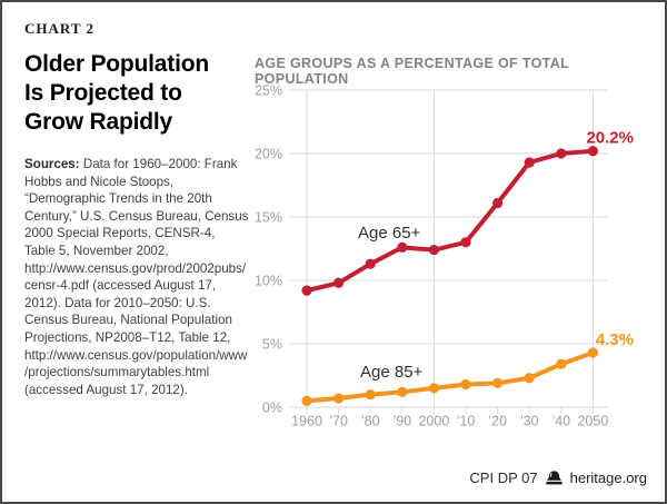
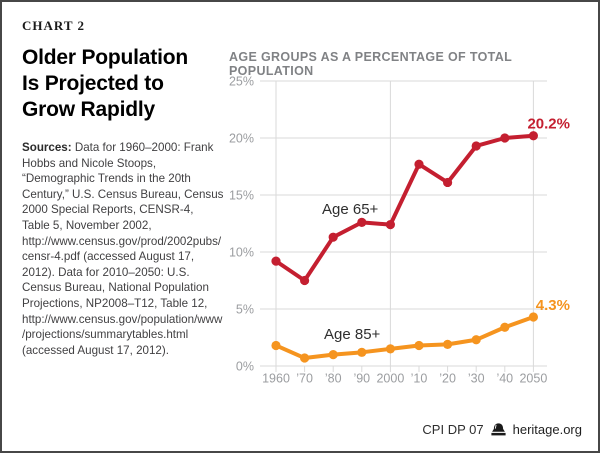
Age 85+/1960: 0.5% -> 1.8%
Age 65+/’70: 9.8% -> 7.5%
Age 65+/’10: 13.0% -> 17.7%
